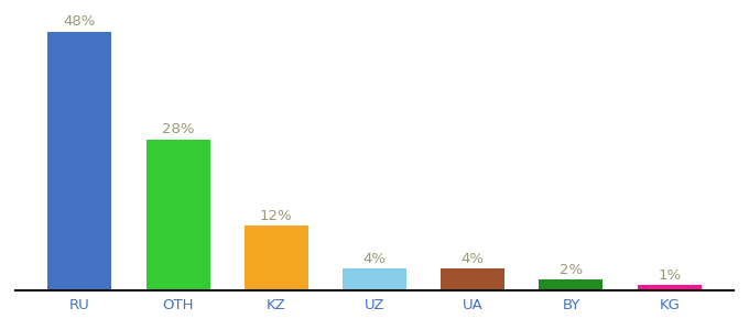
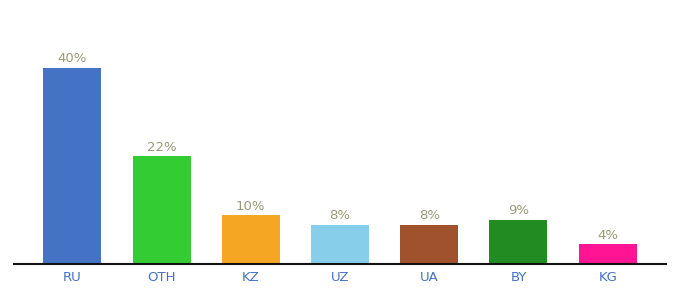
RU: 48% -> 40%
OTH: 28% -> 22%
KZ: 12% -> 10%
UZ: 4% -> 8%
UA: 4% -> 8%
BY: 2% -> 9%
KG: 1% -> 4%
